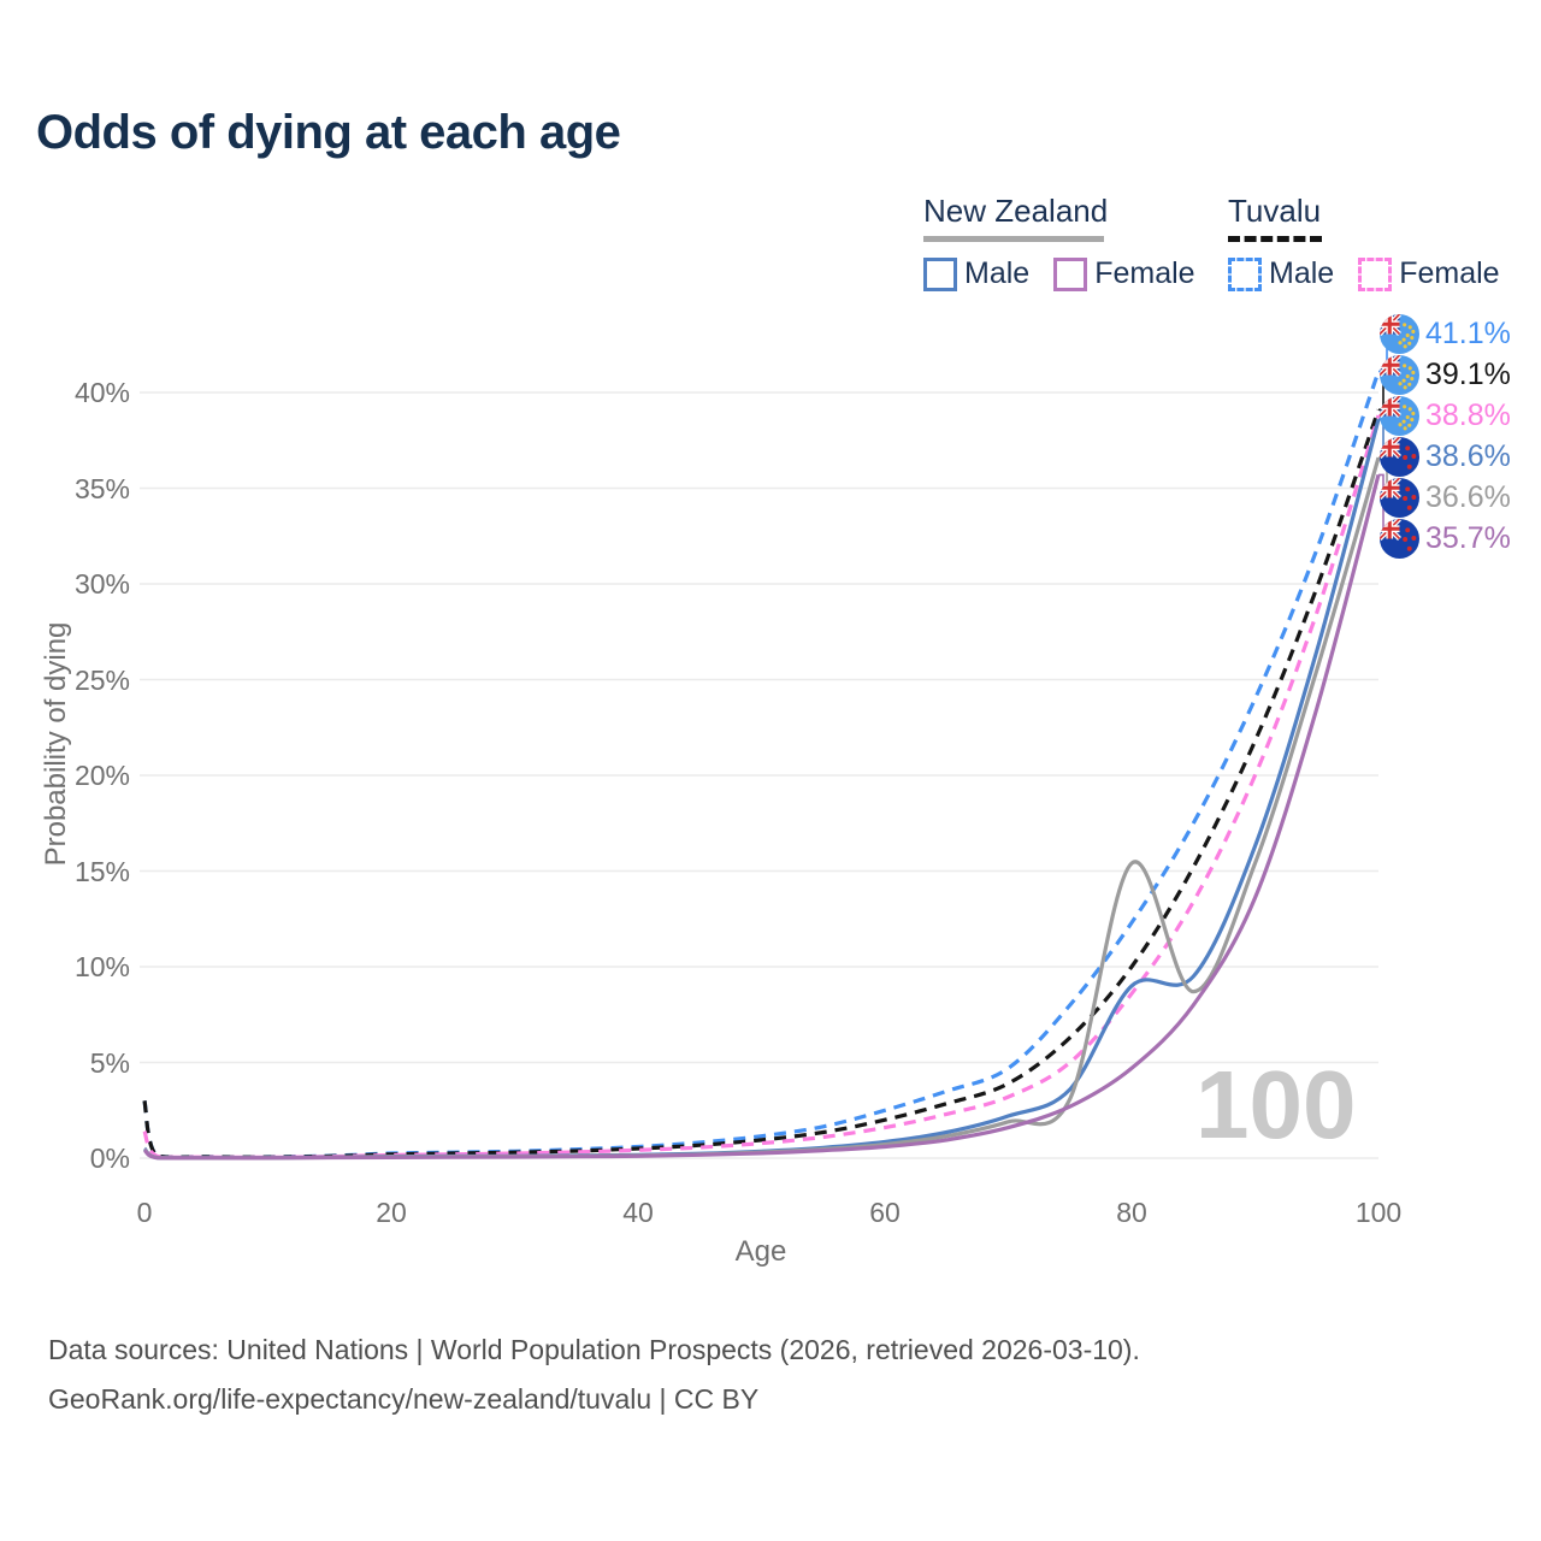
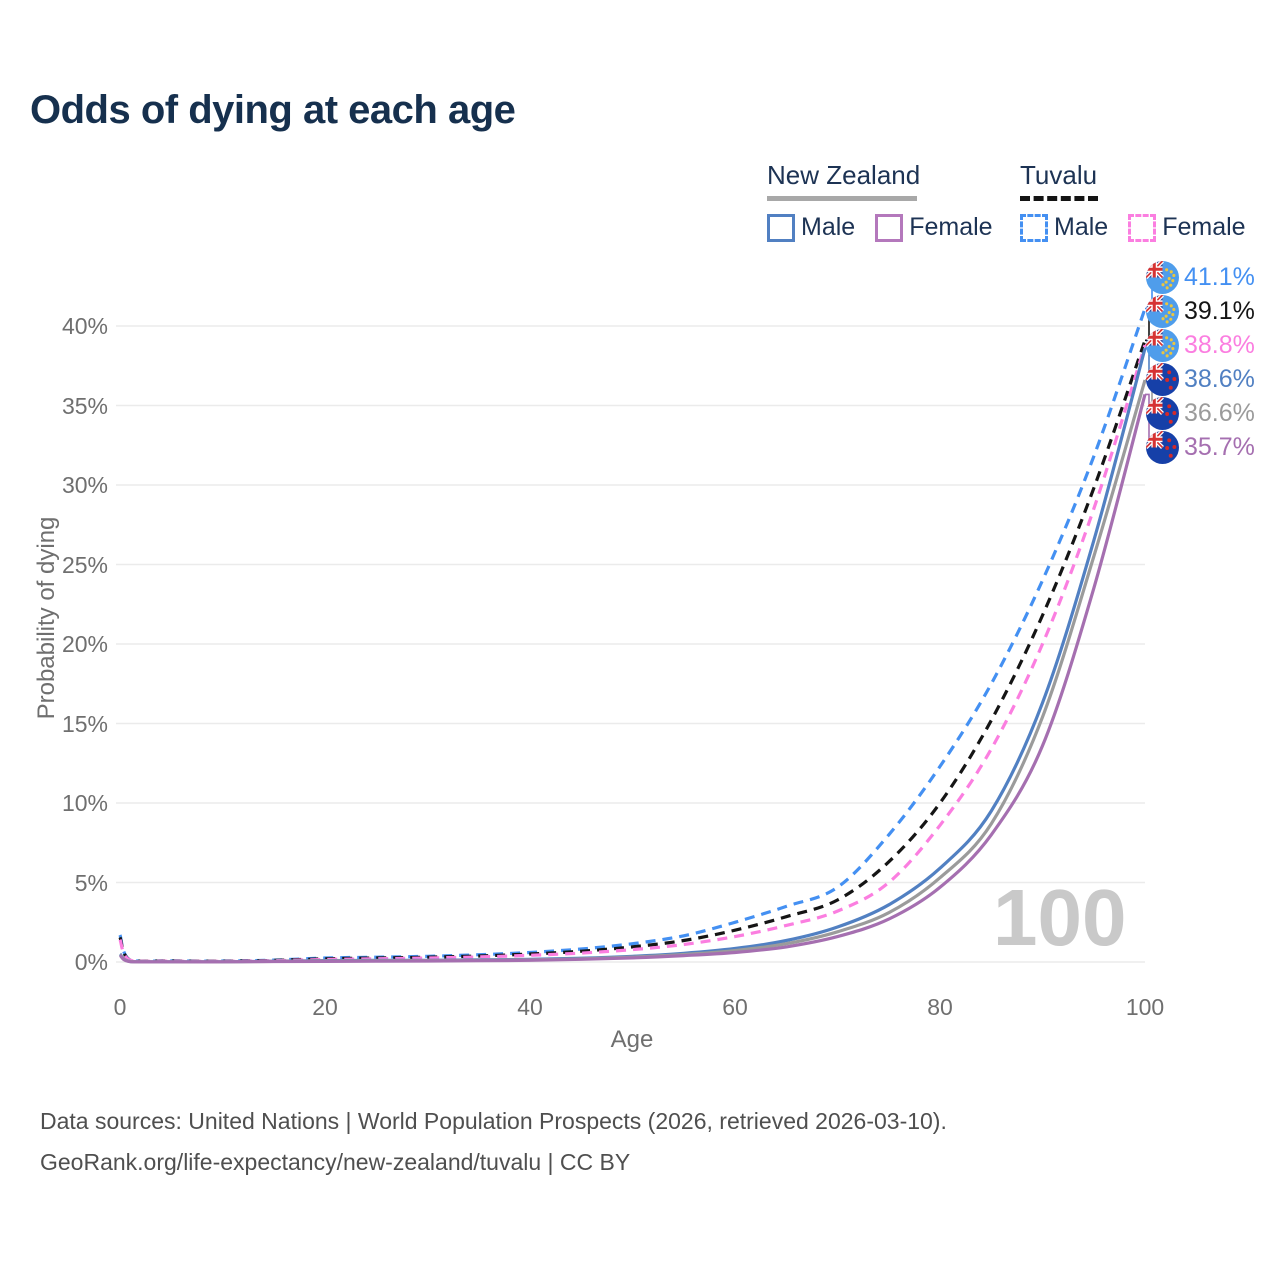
Tuvalu Male/0: 3.0% -> 1.7%
Tuvalu/0: 3.0% -> 1.6%
New Zealand Male/80: 9.0% -> 5.9%
New Zealand/80: 15.4% -> 5.3%
